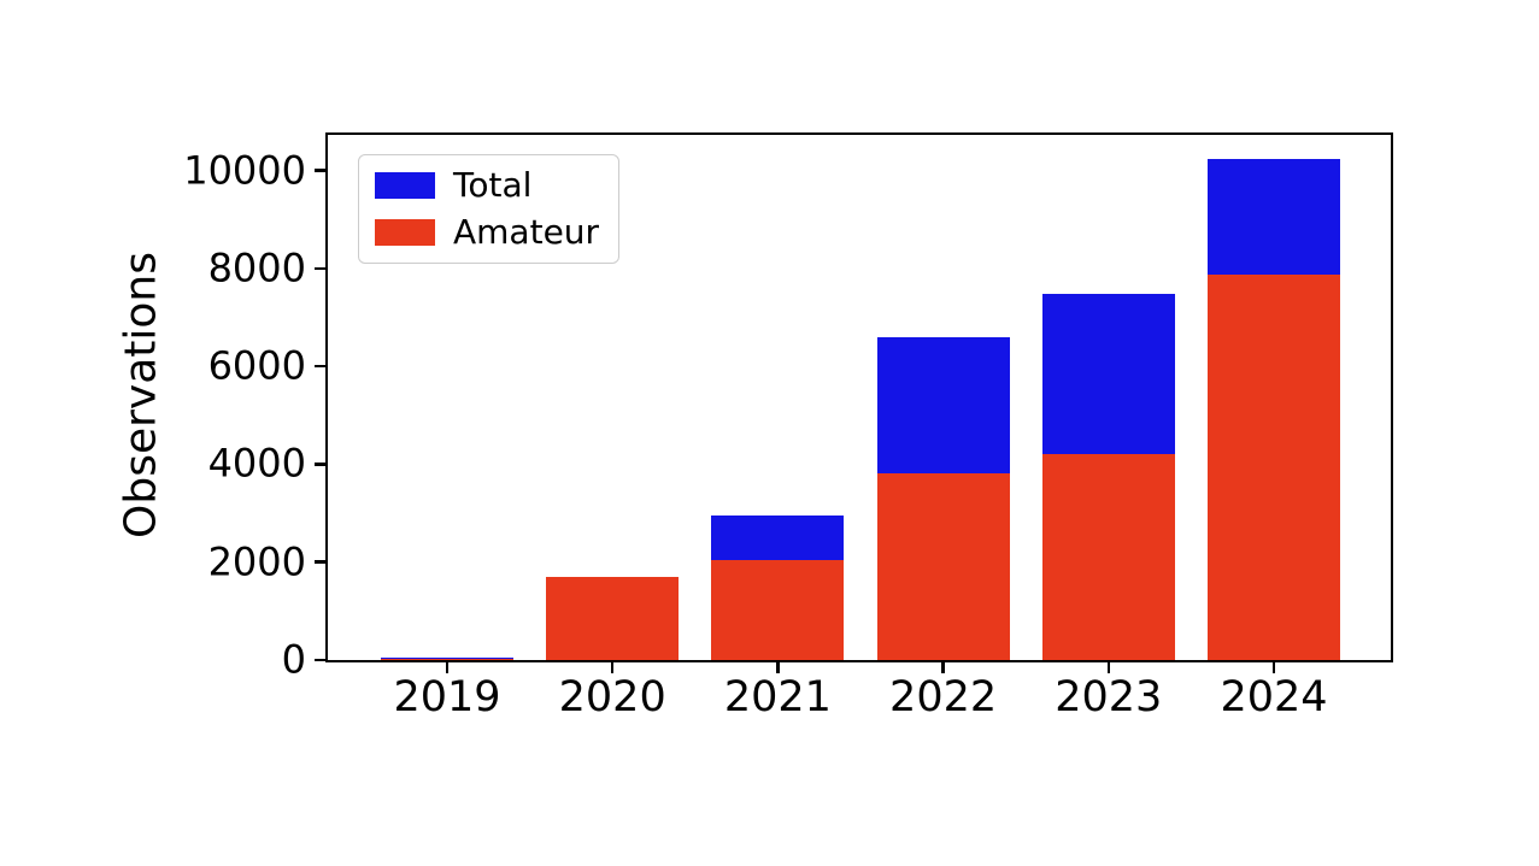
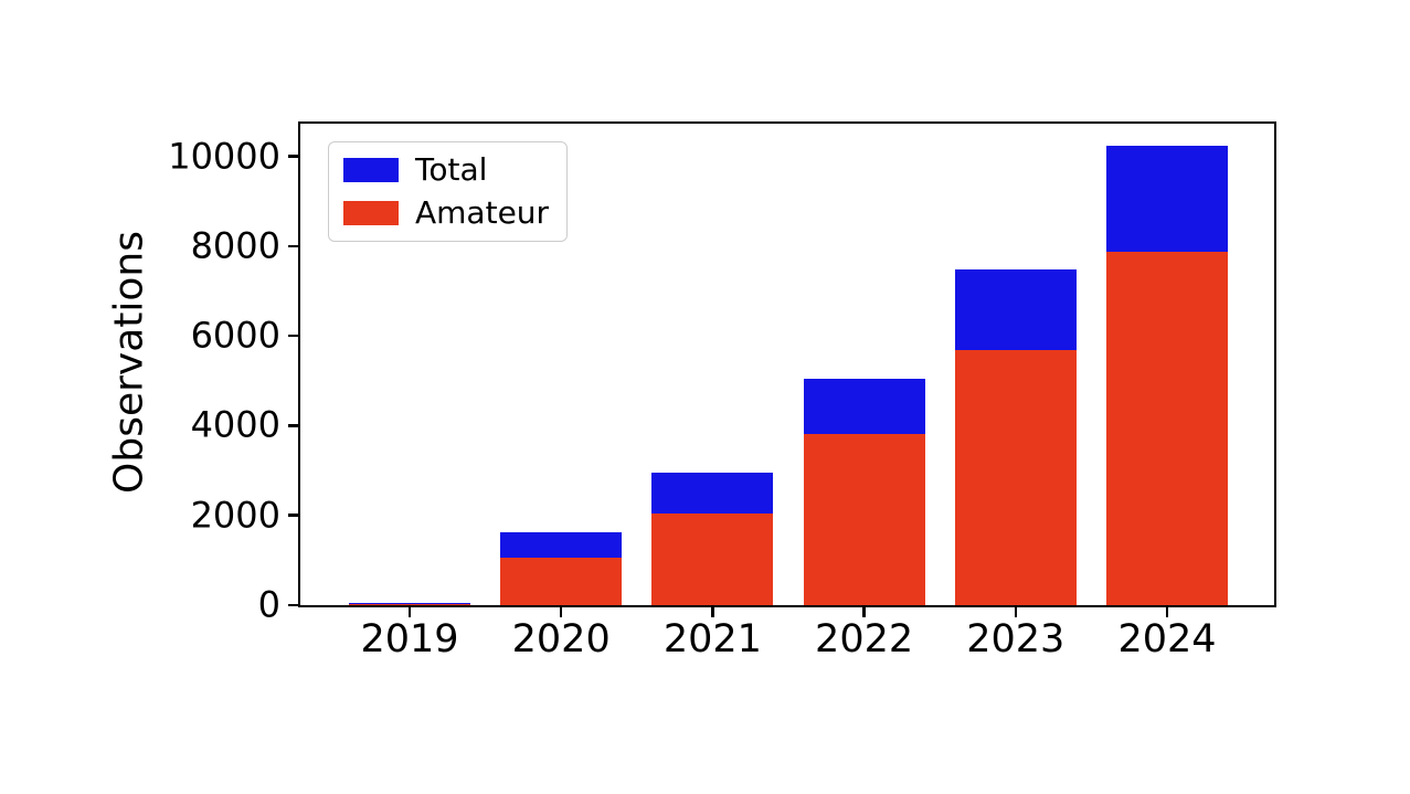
Amateur/2020: 1700 -> 1000
Total/2022: 6600 -> 5000
Amateur/2023: 4200 -> 5700
